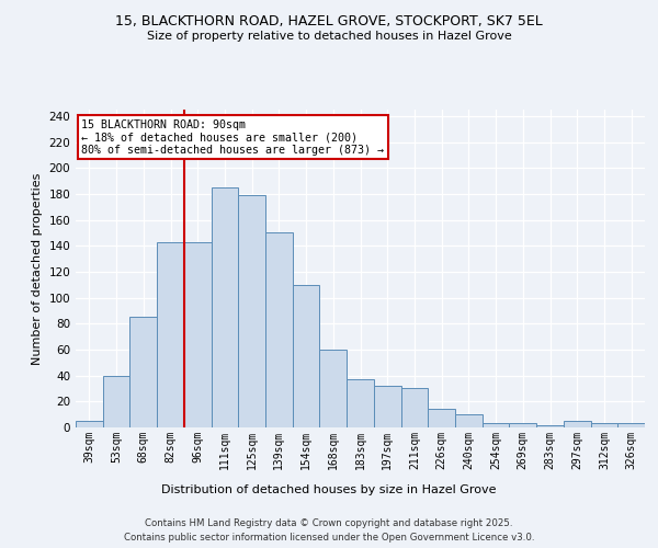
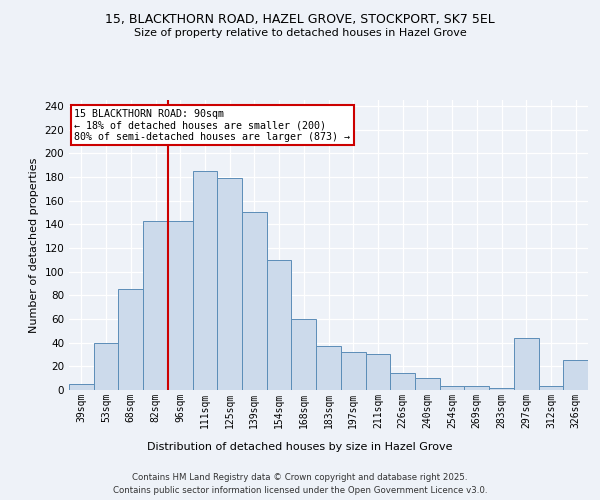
297sqm: 5 -> 44
326sqm: 3 -> 25
